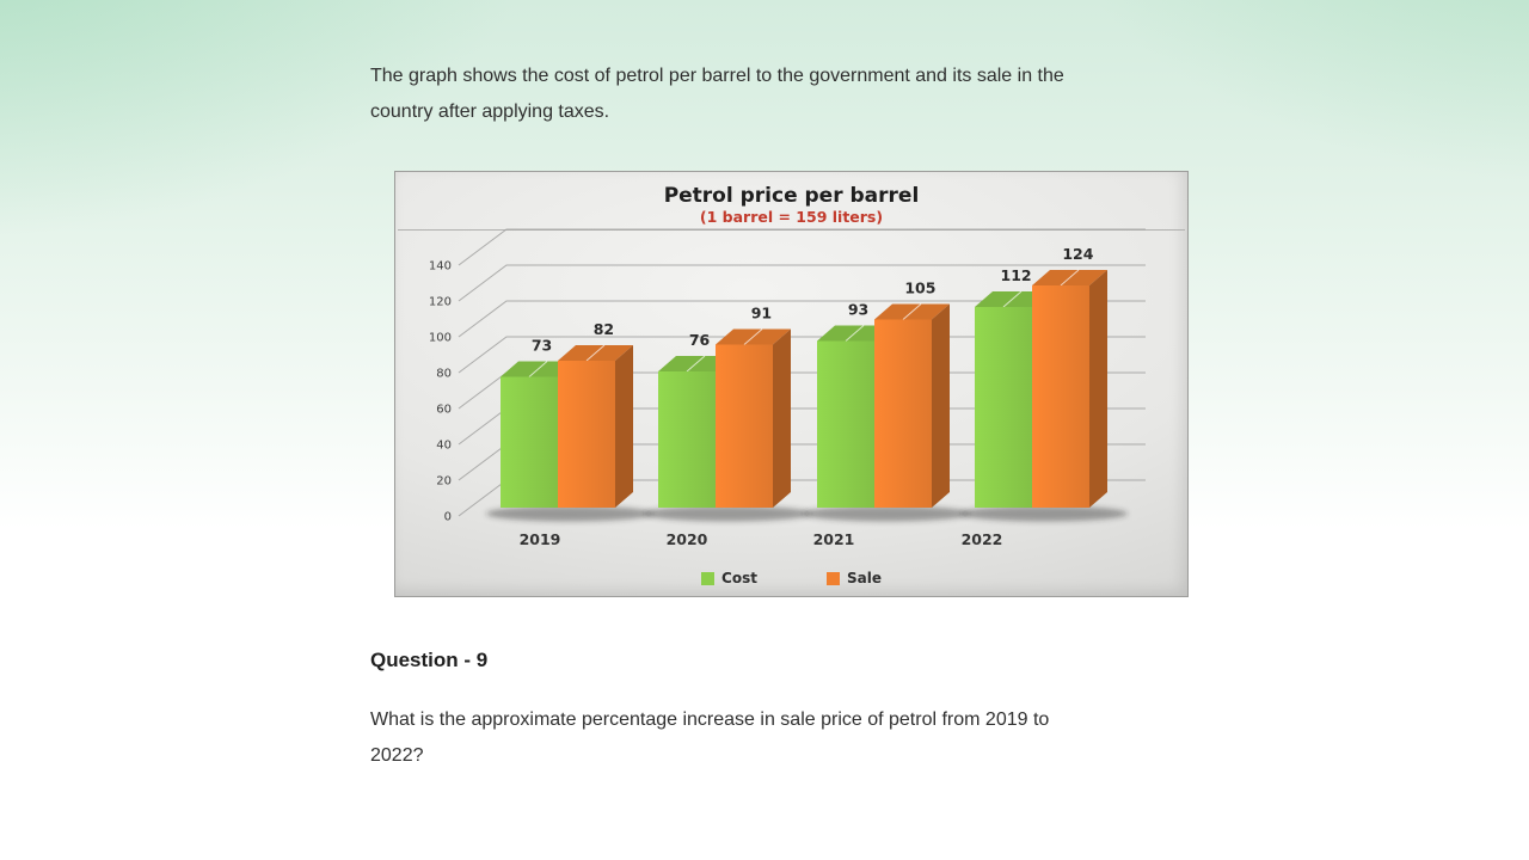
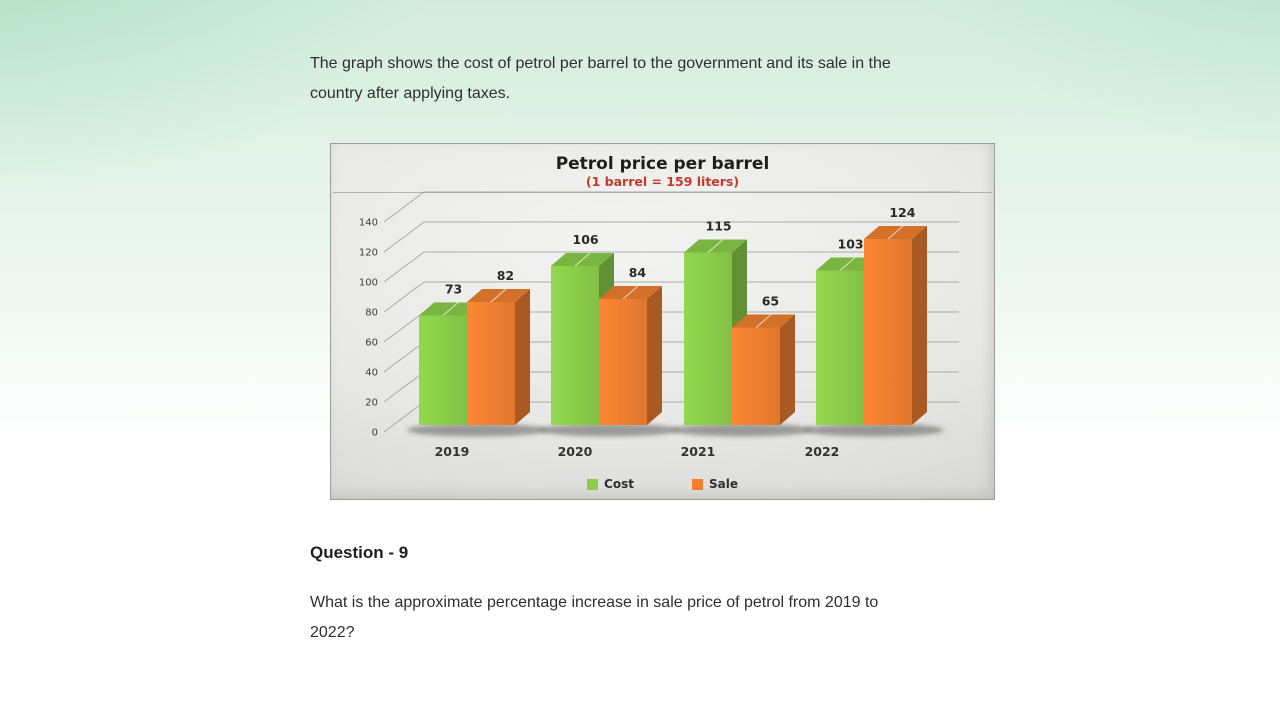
Cost/2020: 76 -> 106
Sale/2020: 91 -> 84
Cost/2021: 93 -> 115
Sale/2021: 105 -> 65
Cost/2022: 112 -> 103
